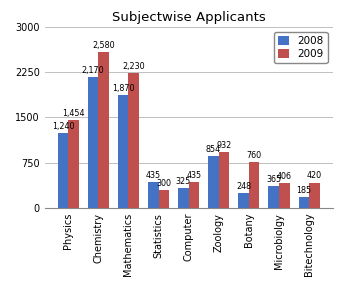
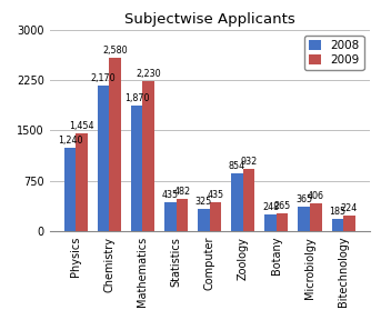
2009/Statistics: 300 -> 480
2009/Botany: 760 -> 260
2009/Bitechnology: 420 -> 220
